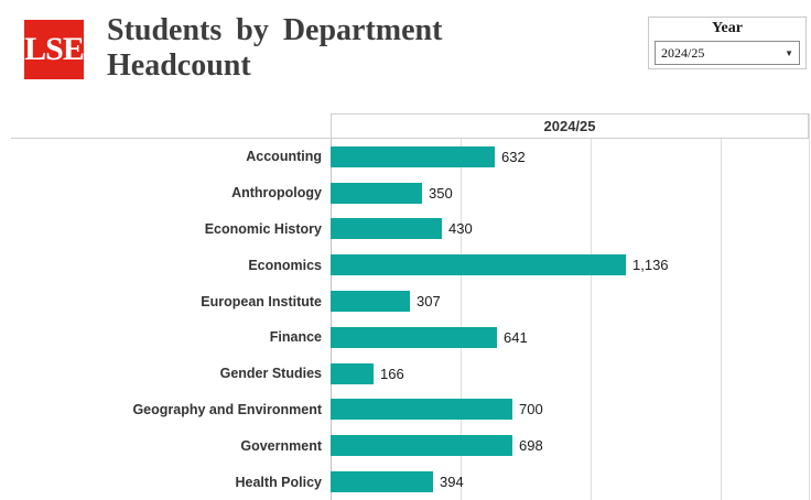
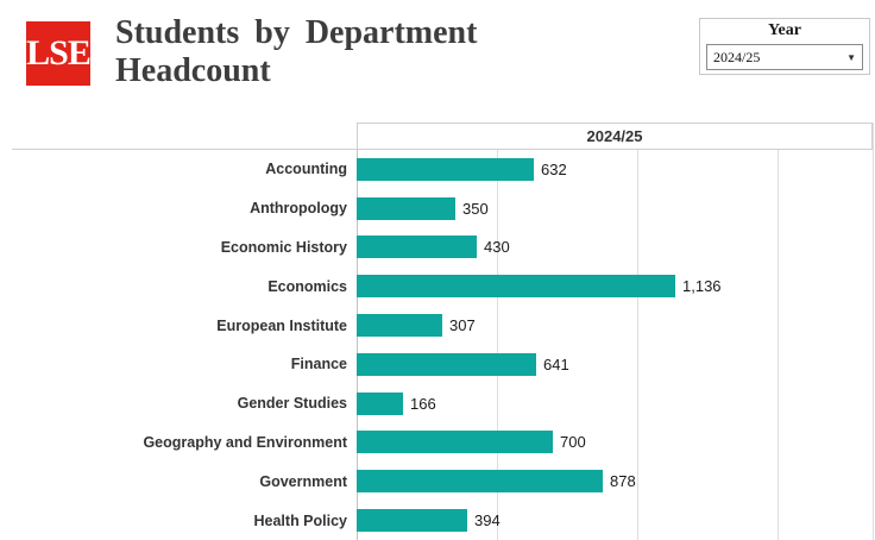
Government: 698 -> 878
